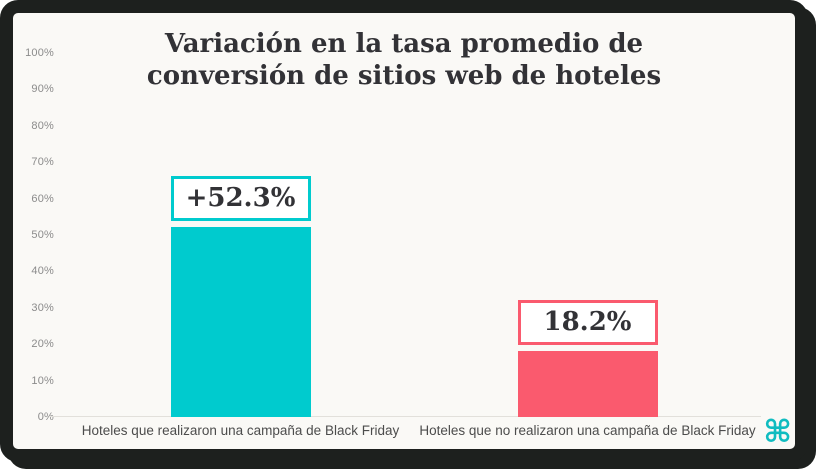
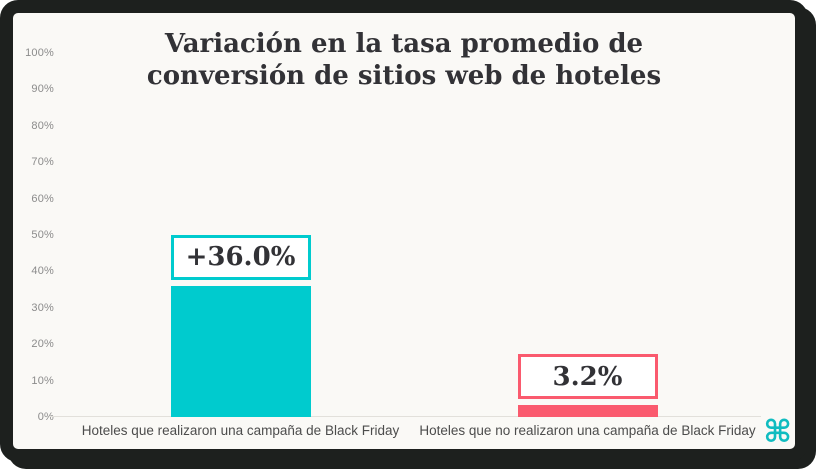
Hoteles que realizaron una campaña de Black Friday: +52.3% -> +36.0%
Hoteles que no realizaron una campaña de Black Friday: 18.2% -> 3.2%
